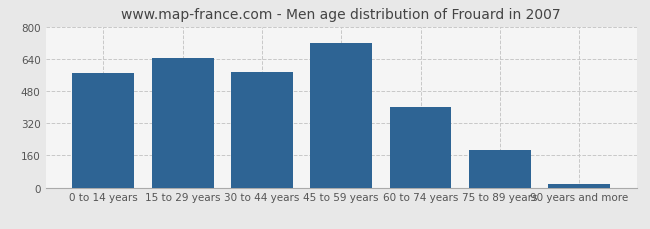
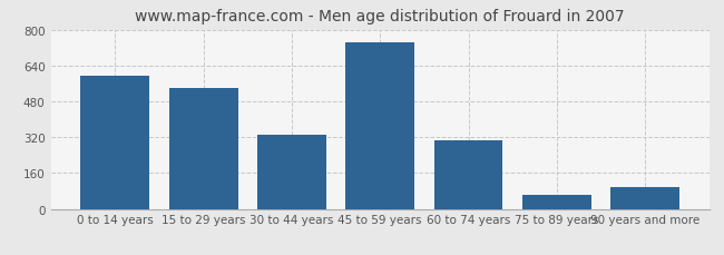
0 to 14 years: 570 -> 595
15 to 29 years: 642 -> 540
30 to 44 years: 575 -> 330
45 to 59 years: 720 -> 745
60 to 74 years: 400 -> 305
75 to 89 years: 185 -> 65
90 years and more: 18 -> 95
